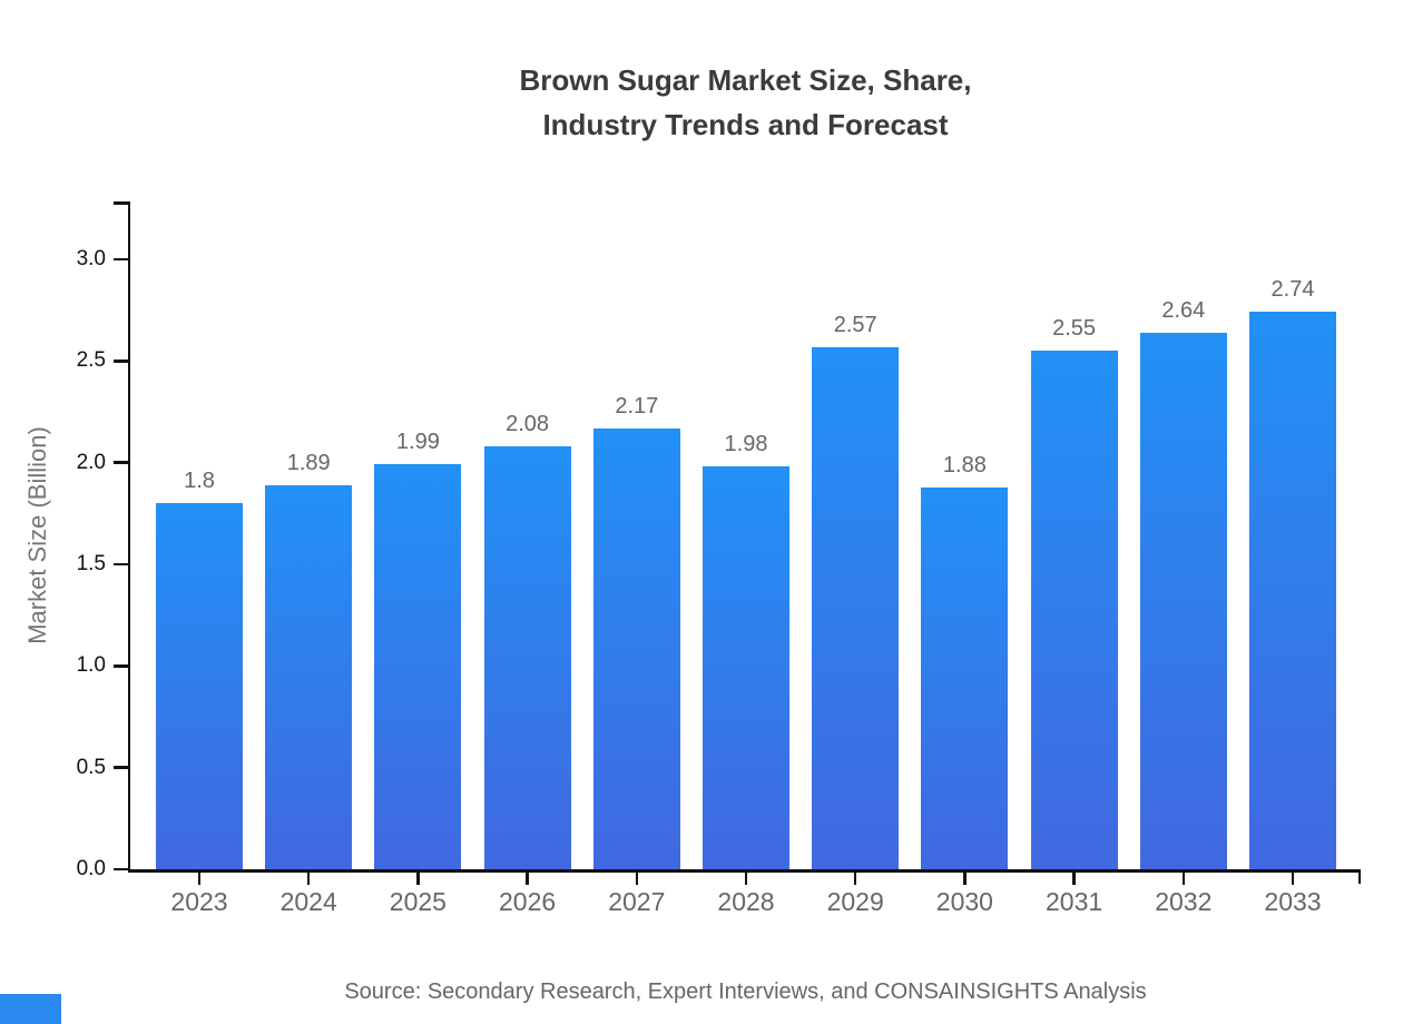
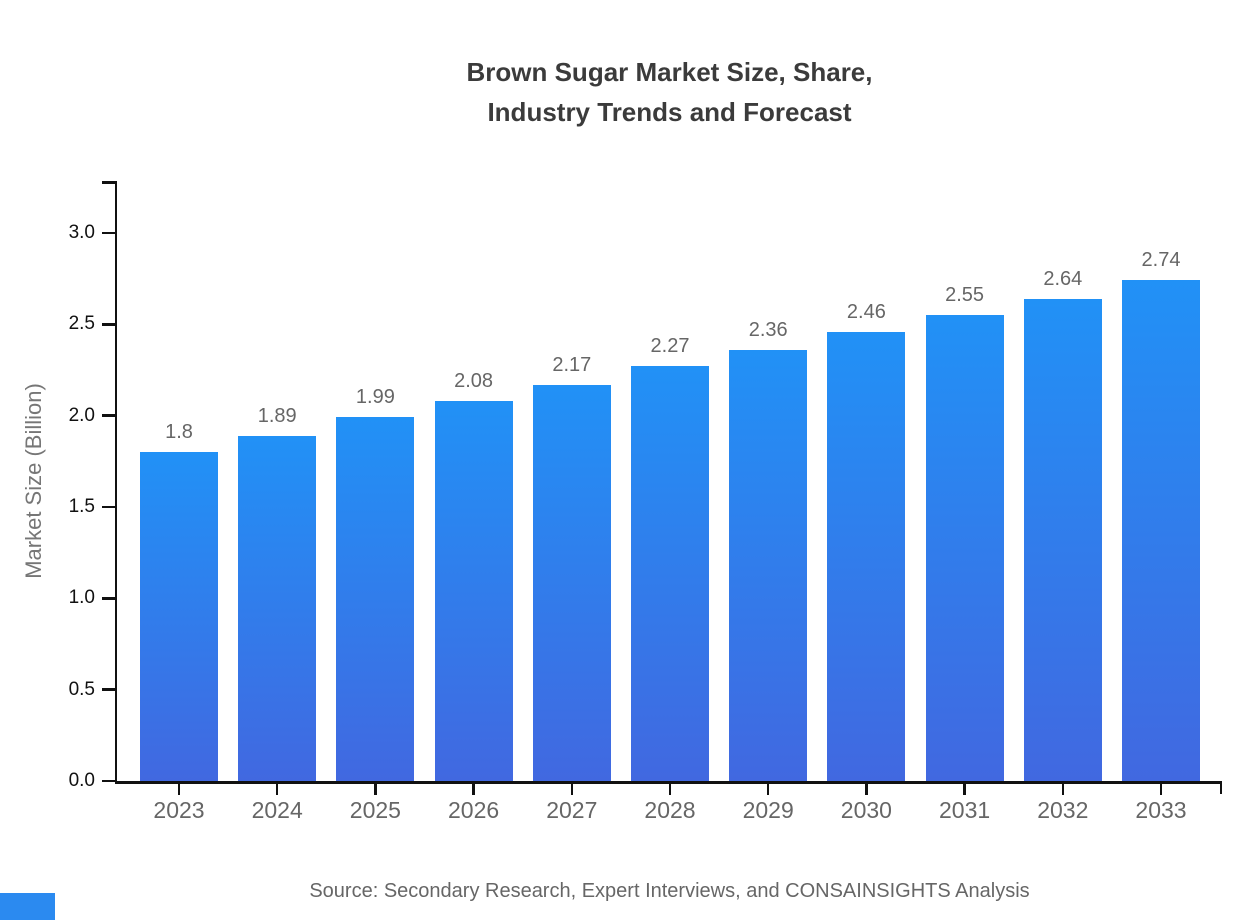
2028: 1.98 -> 2.27
2029: 2.57 -> 2.36
2030: 1.88 -> 2.46
